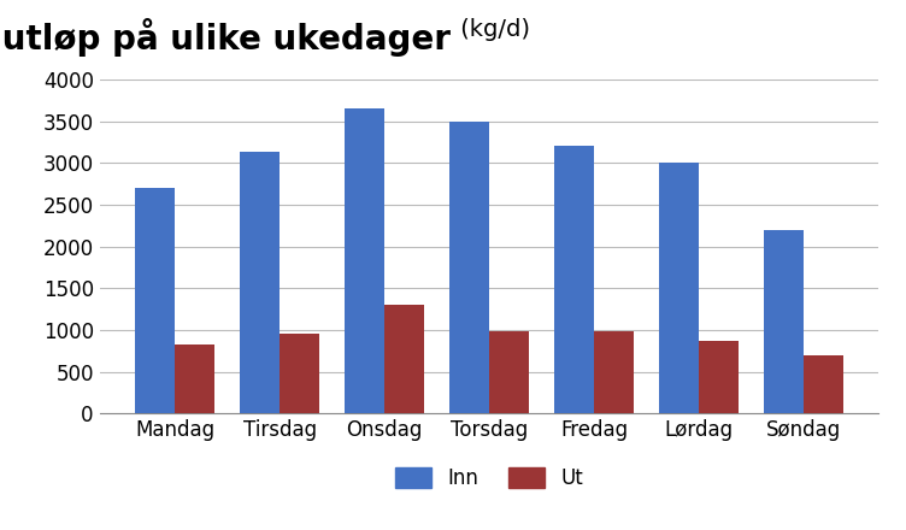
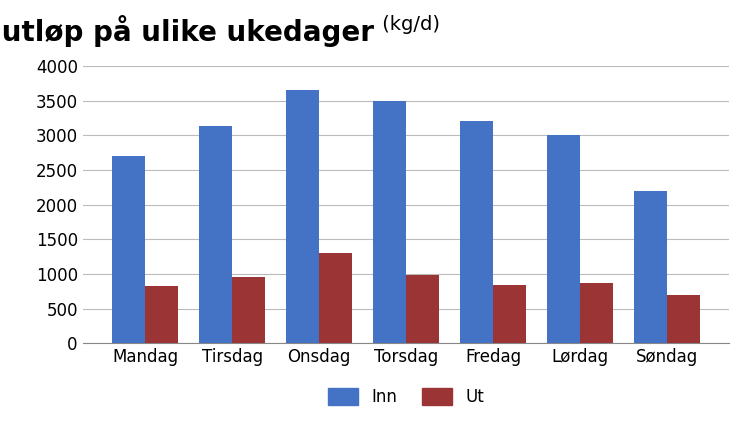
Ut/Fredag: 980 -> 840
